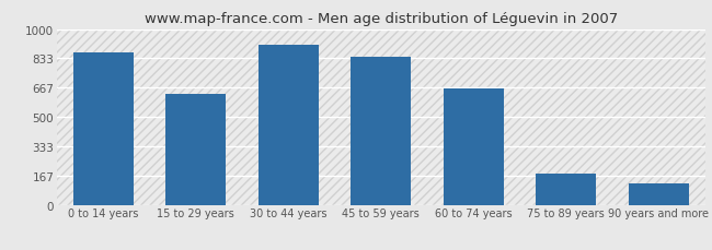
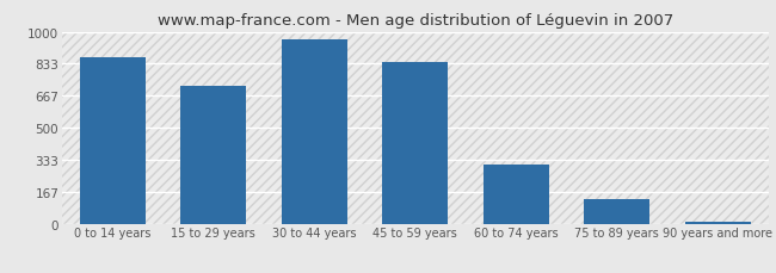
15 to 29 years: 630 -> 720
30 to 44 years: 910 -> 960
60 to 74 years: 660 -> 310
75 to 89 years: 180 -> 130
90 years and more: 120 -> 10
